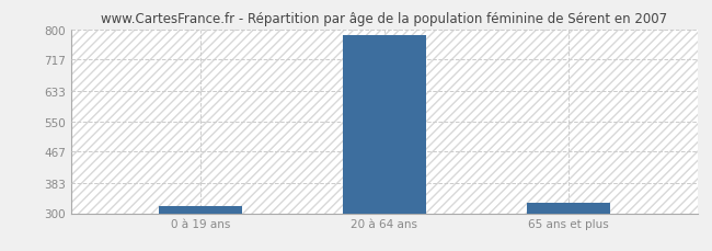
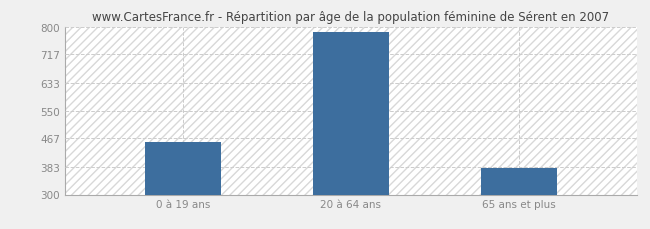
0 à 19 ans: 320 -> 455
65 ans et plus: 328 -> 380
